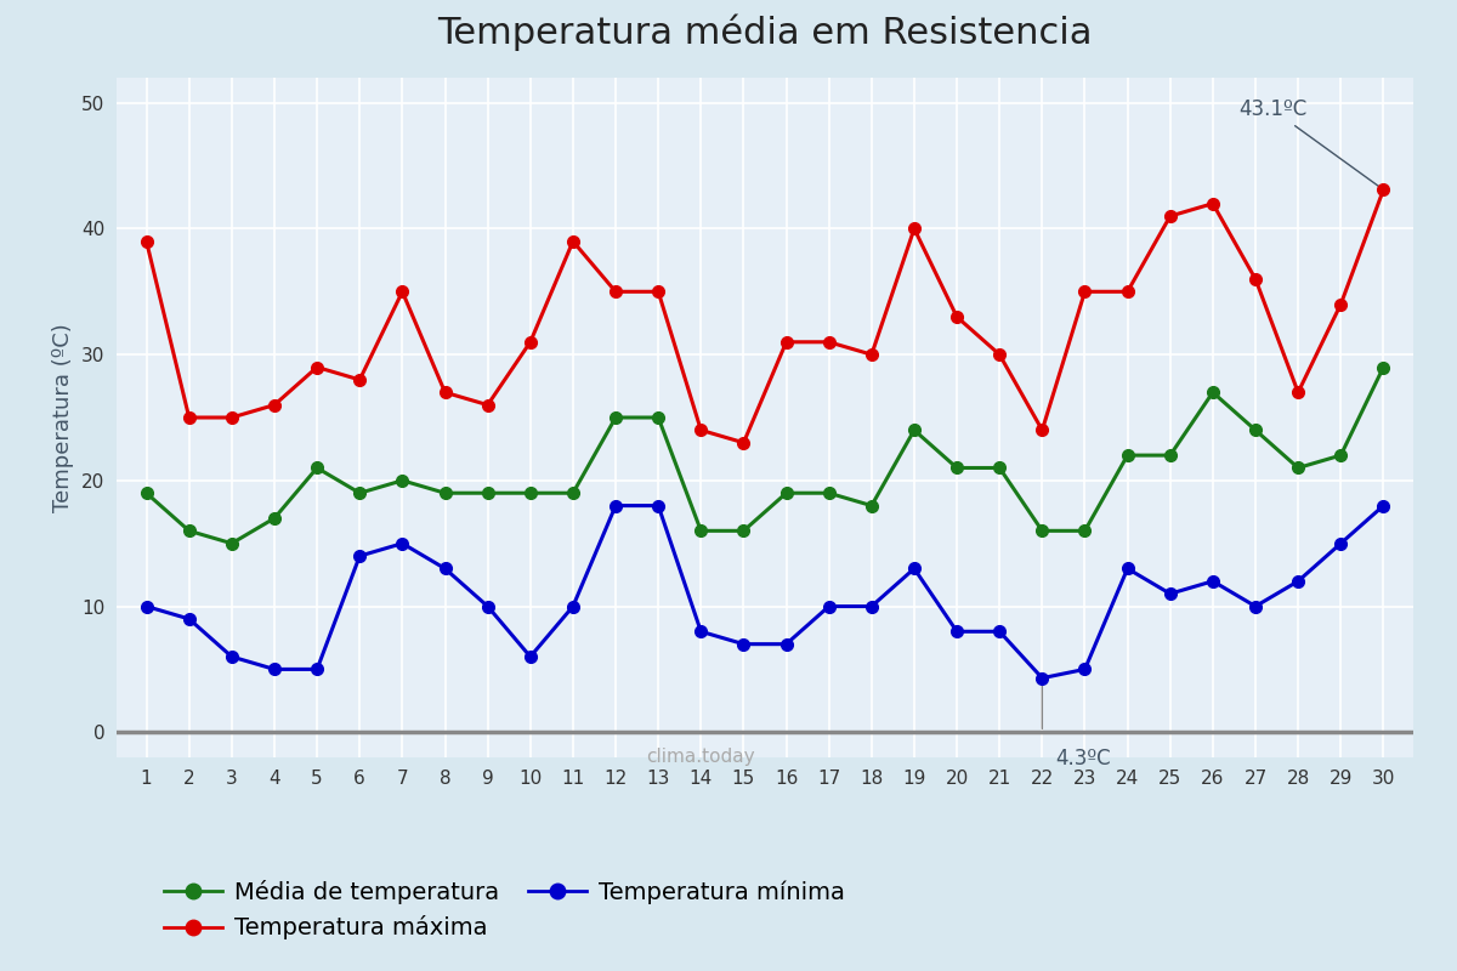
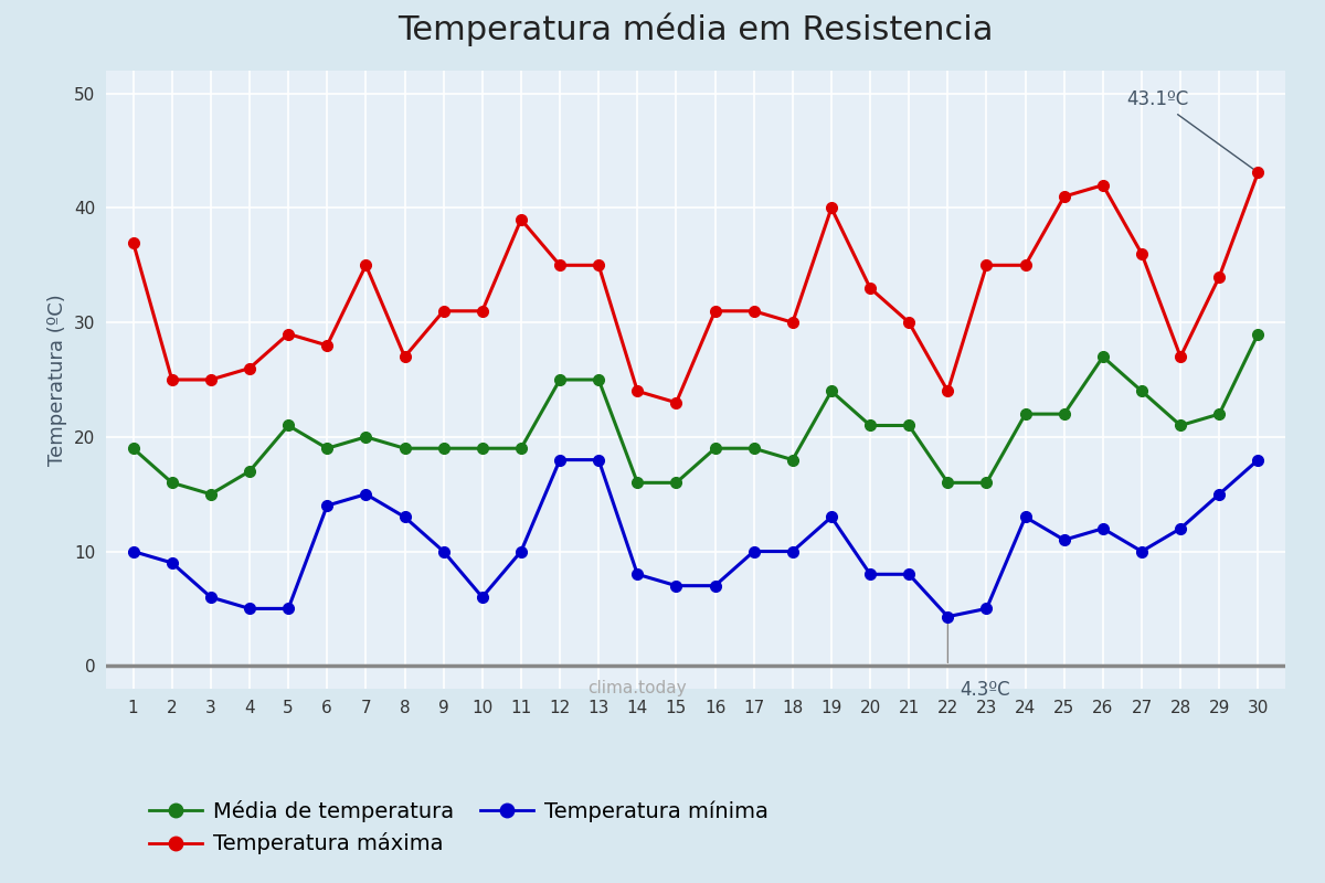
Temperatura máxima/1: 39.0 -> 37.0
Temperatura máxima/9: 26.0 -> 31.0
